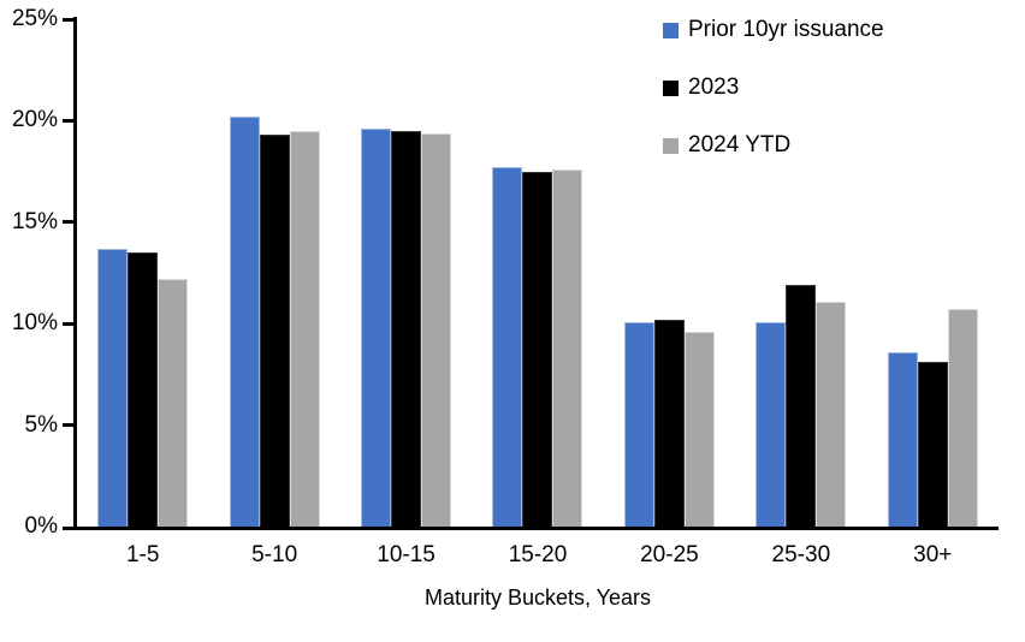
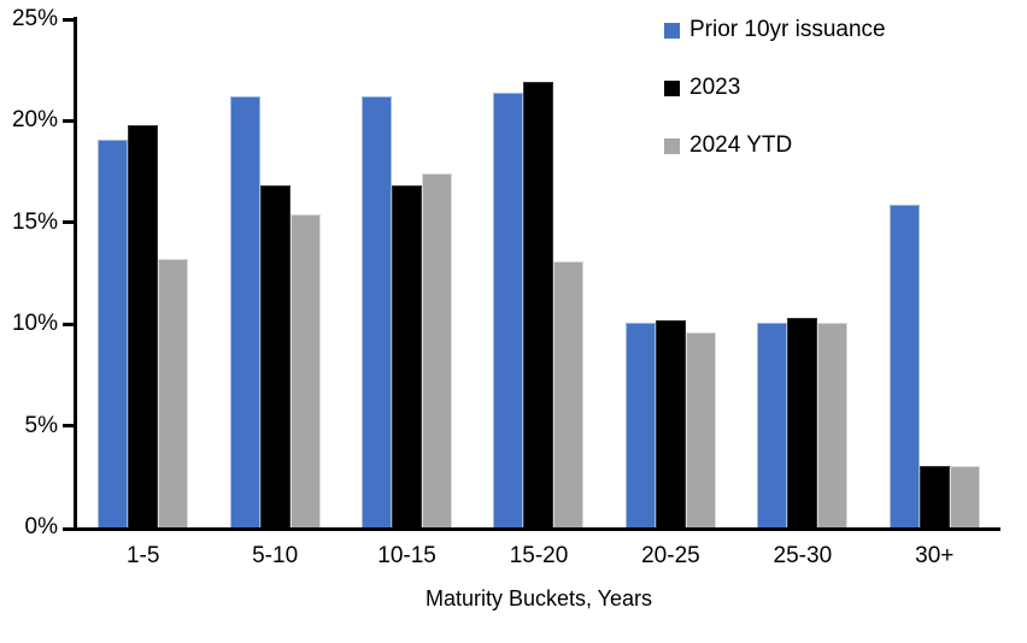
Prior 10yr issuance/1-5: 13.7% -> 19.1%
2023/1-5: 13.5% -> 19.8%
2024 YTD/1-5: 12.2% -> 13.2%
Prior 10yr issuance/5-10: 20.2% -> 21.2%
2023/5-10: 19.3% -> 16.8%
2024 YTD/5-10: 19.5% -> 15.4%
Prior 10yr issuance/10-15: 19.6% -> 21.2%
2023/10-15: 19.5% -> 16.8%
2024 YTD/10-15: 19.4% -> 17.4%
Prior 10yr issuance/15-20: 17.7% -> 21.4%
2023/15-20: 17.5% -> 21.9%
2024 YTD/15-20: 17.6% -> 13.1%
2023/25-30: 11.9% -> 10.3%
2024 YTD/25-30: 11.1% -> 10.1%
Prior 10yr issuance/30+: 8.6% -> 15.9%
2023/30+: 8.1% -> 3.0%
2024 YTD/30+: 10.7% -> 3.0%
